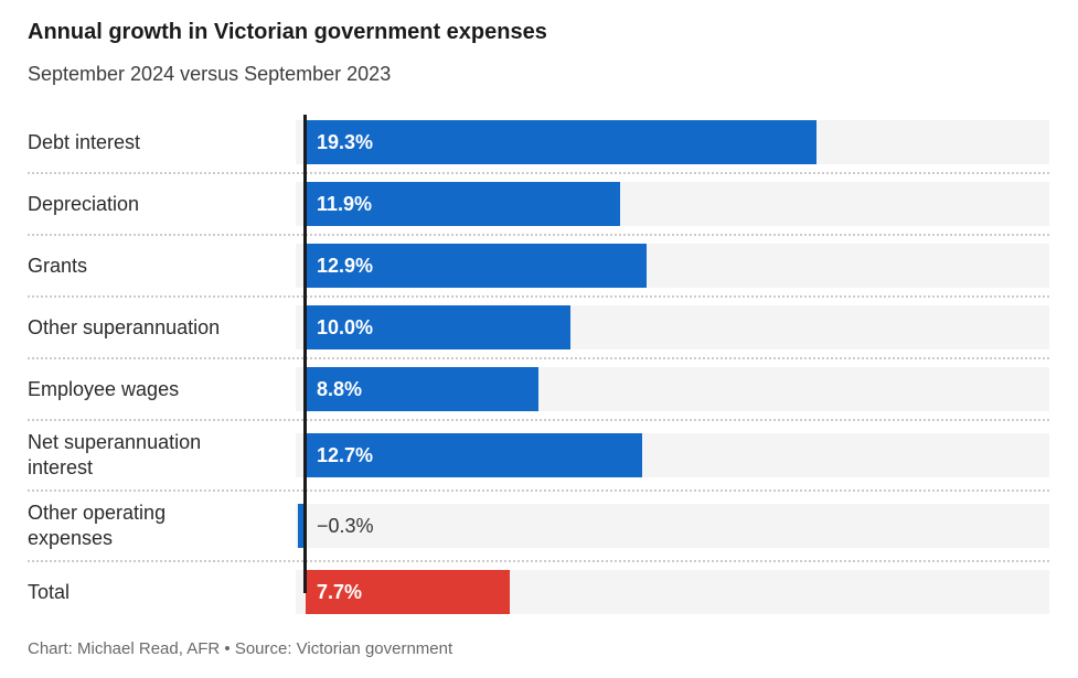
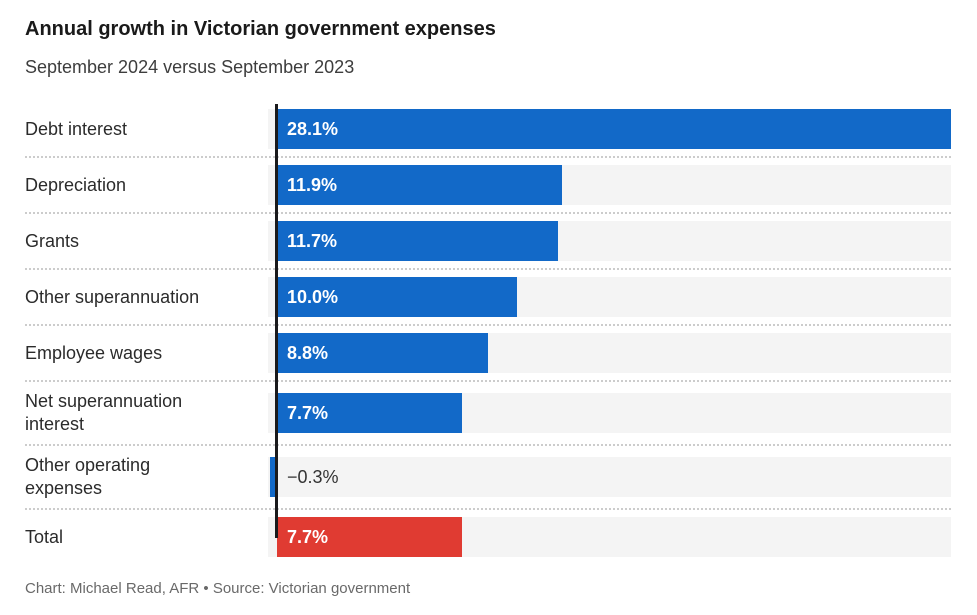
Debt interest: 19.3% -> 28.1%
Grants: 12.9% -> 11.7%
Net superannuation interest: 12.7% -> 7.7%
